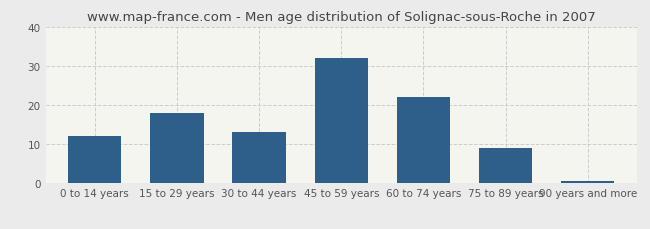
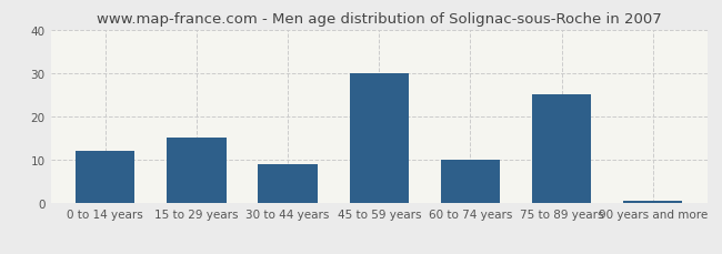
15 to 29 years: 18.0 -> 15.0
30 to 44 years: 13.0 -> 9.0
45 to 59 years: 32.0 -> 30.0
60 to 74 years: 22.0 -> 10.0
75 to 89 years: 9.0 -> 25.0
